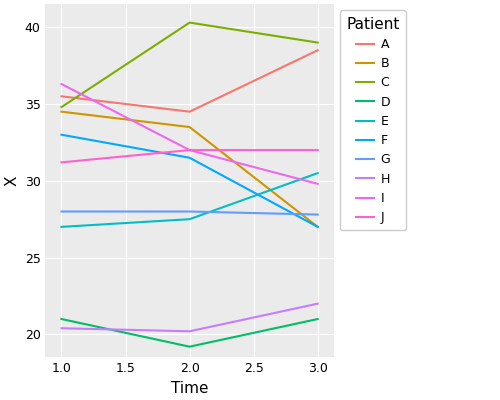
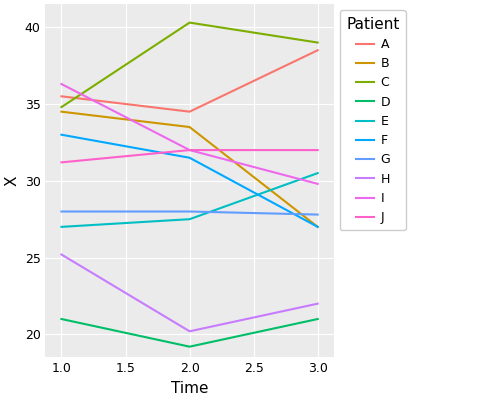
H/1.0: 20.4 -> 25.2
